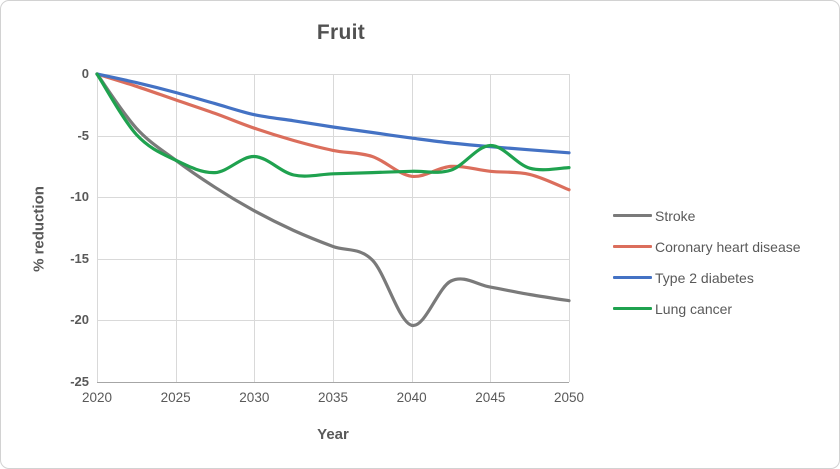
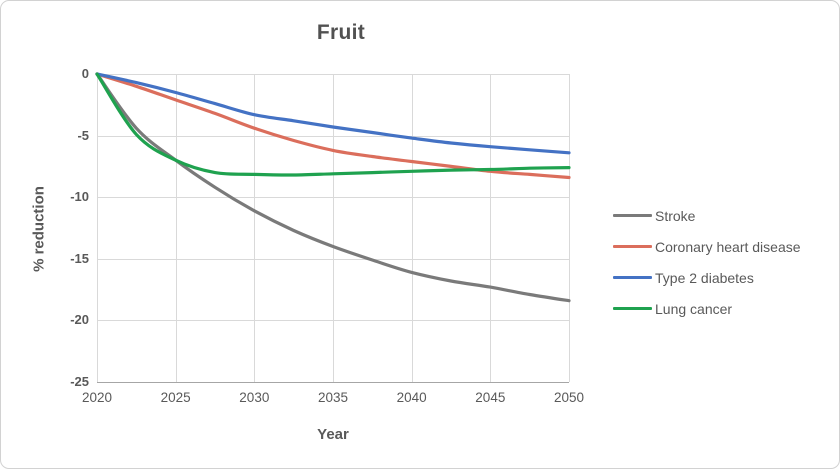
Lung cancer/2030: -6.7 -> -8.2
Stroke/2040: -20.4 -> -16.1
Coronary heart disease/2040: -8.3 -> -7.1
Lung cancer/2045: -5.8 -> -7.8
Coronary heart disease/2050: -9.4 -> -8.4
